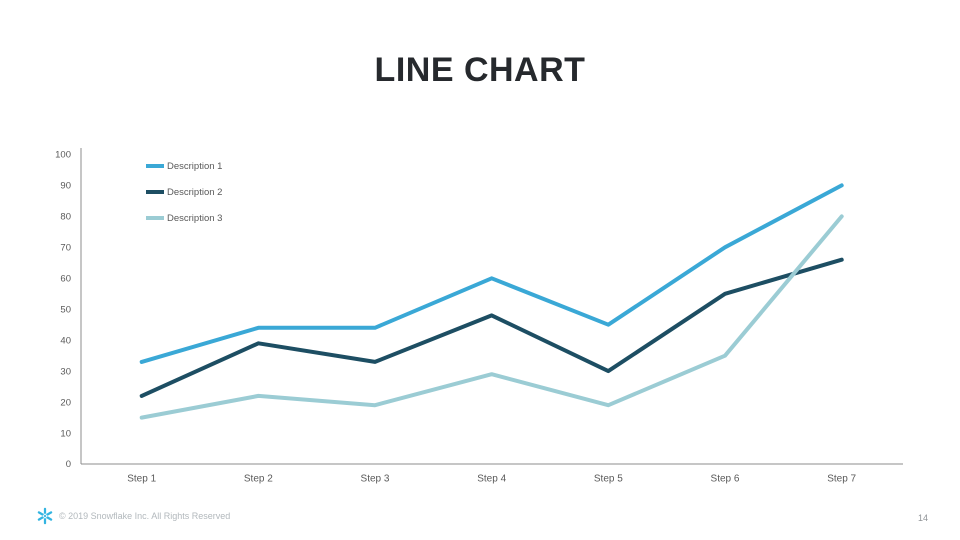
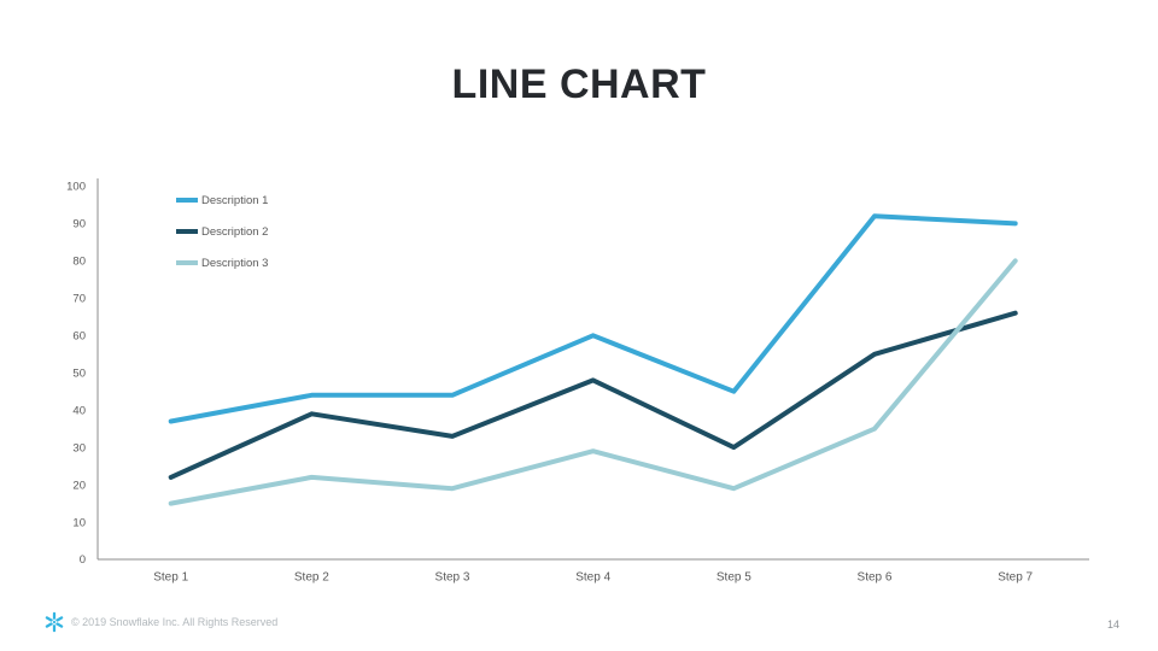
Description 1/Step 1: 33 -> 37
Description 1/Step 6: 70 -> 92
